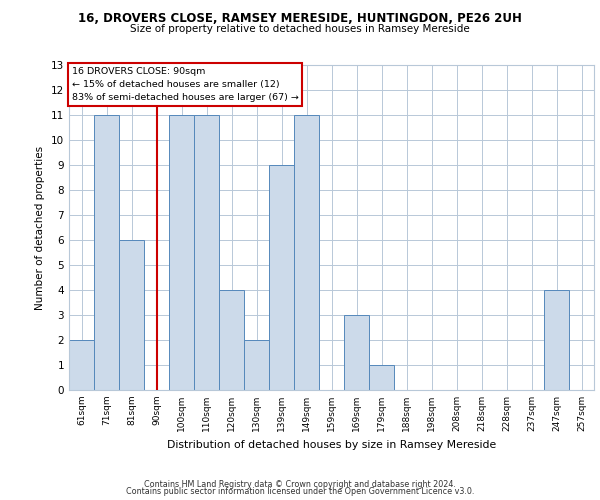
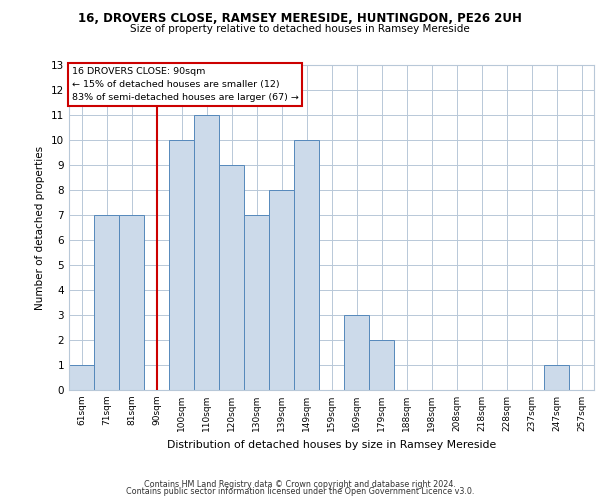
61sqm: 2 -> 1
71sqm: 11 -> 7
81sqm: 6 -> 7
100sqm: 11 -> 10
120sqm: 4 -> 9
130sqm: 2 -> 7
139sqm: 9 -> 8
149sqm: 11 -> 10
179sqm: 1 -> 2
247sqm: 4 -> 1
